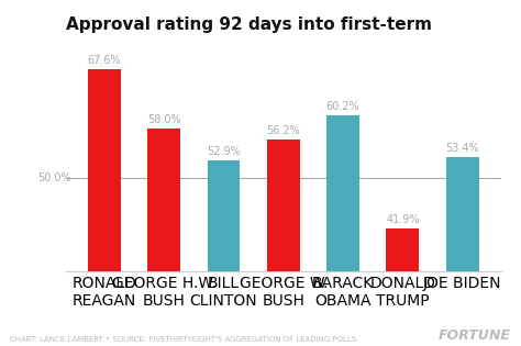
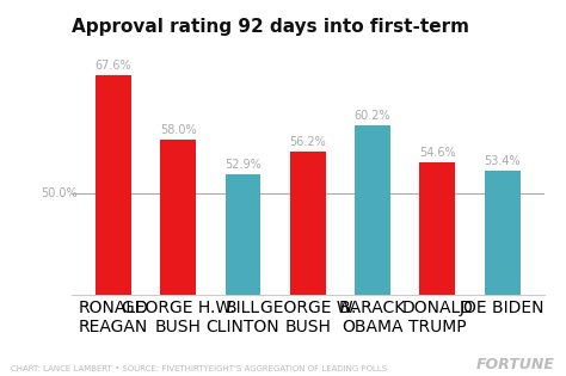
DONALD TRUMP: 41.9% -> 54.6%
